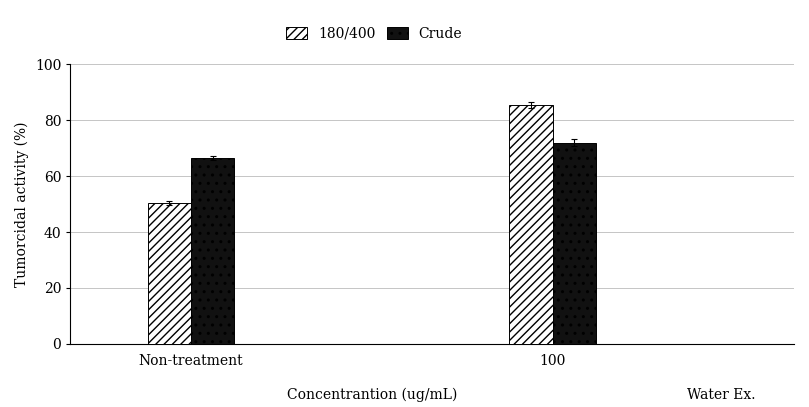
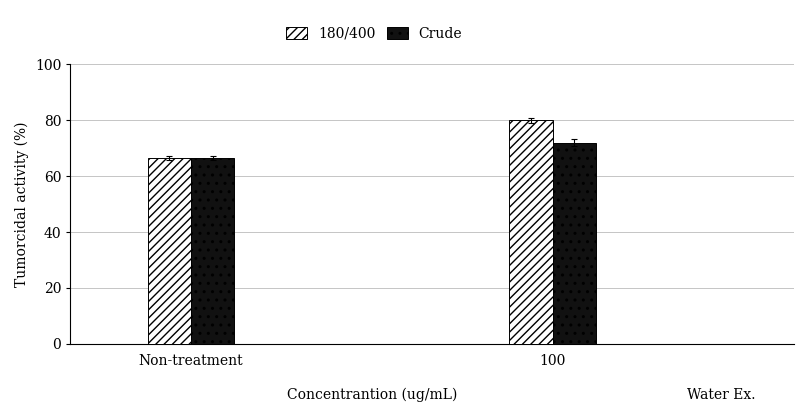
180/400/Non-treatment: 50.5 -> 66.5
180/400/100: 85.5 -> 80.0
